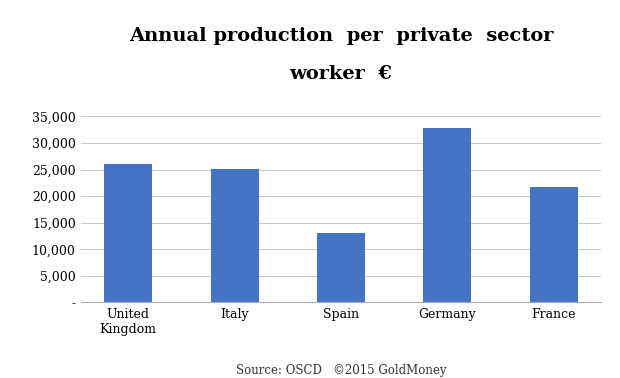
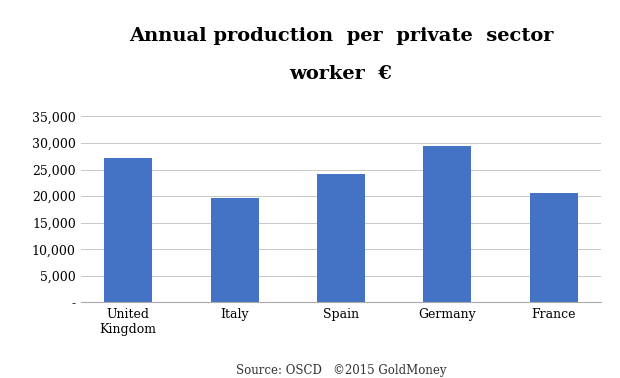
United Kingdom: 26,000 -> 27,200
Italy: 25,200 -> 19,700
Spain: 13,000 -> 24,200
Germany: 32,800 -> 29,500
France: 21,800 -> 20,500
